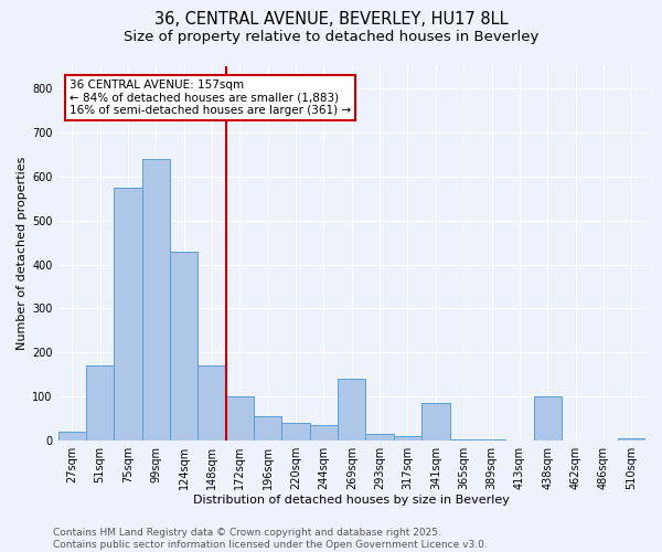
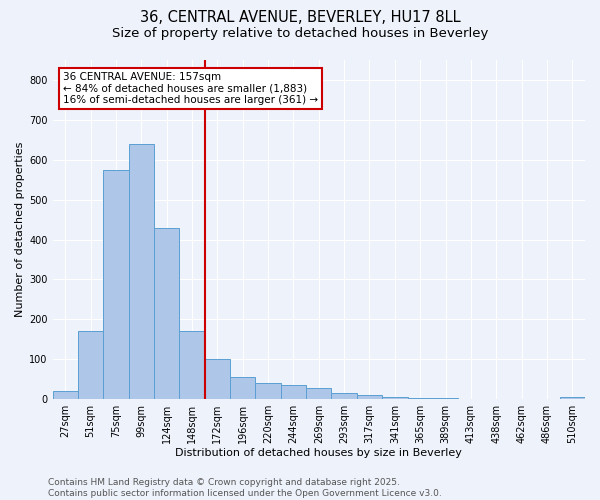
269sqm: 140 -> 28
341sqm: 85 -> 5
438sqm: 100 -> 1
